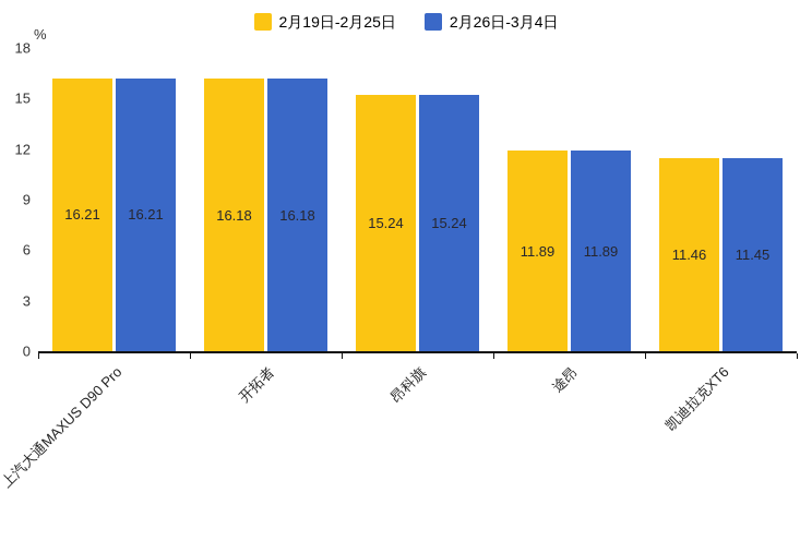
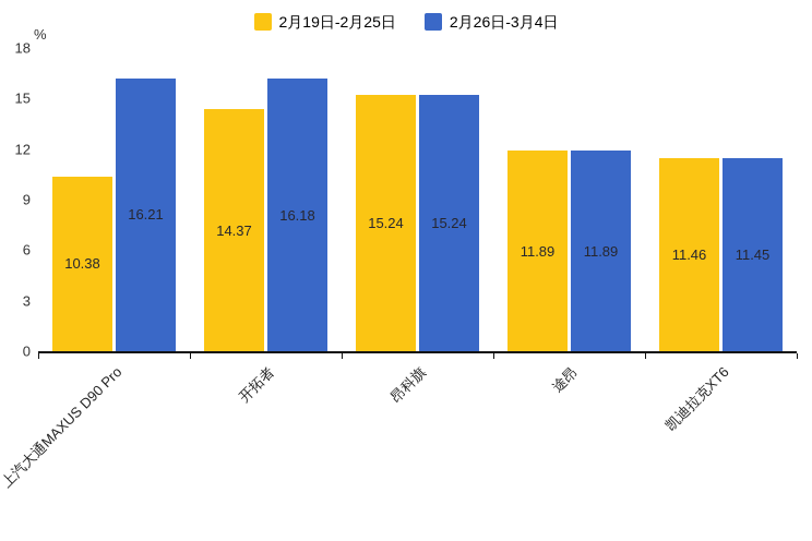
2月19日-2月25日/上汽大通MAXUS D90 Pro: 16.21 -> 10.38
2月19日-2月25日/开拓者: 16.18 -> 14.37
